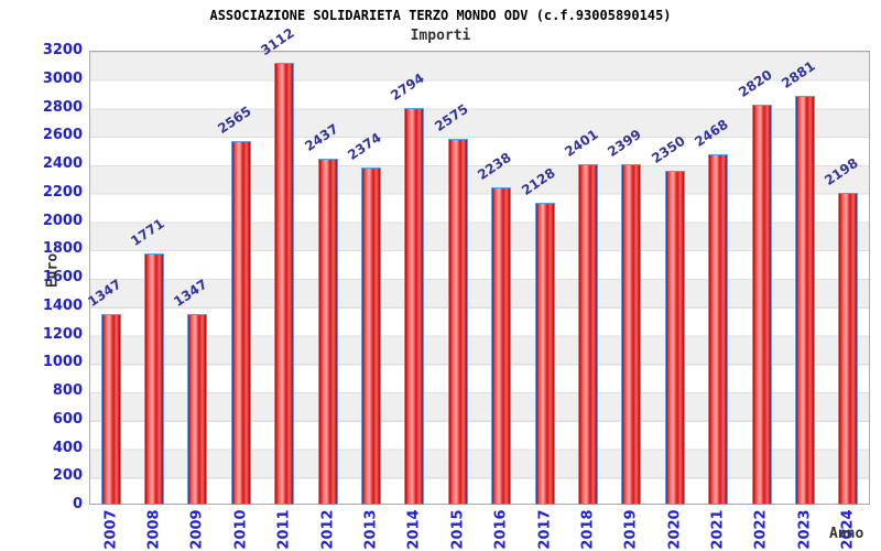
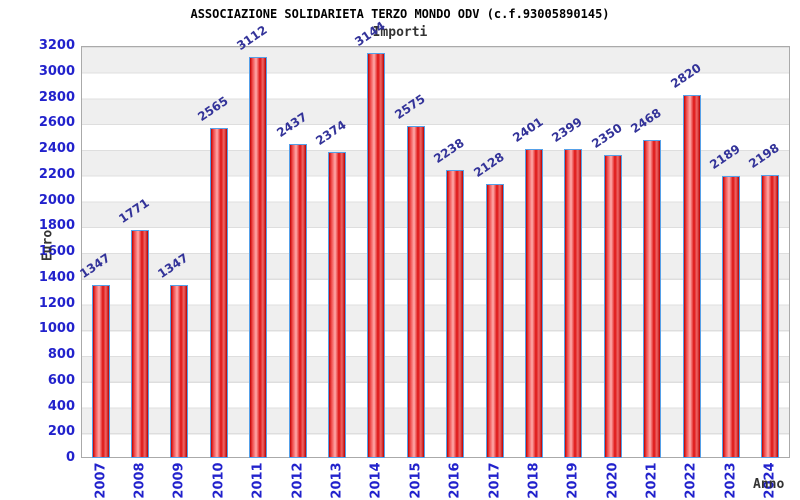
2014: 2794 -> 3144
2023: 2881 -> 2189
